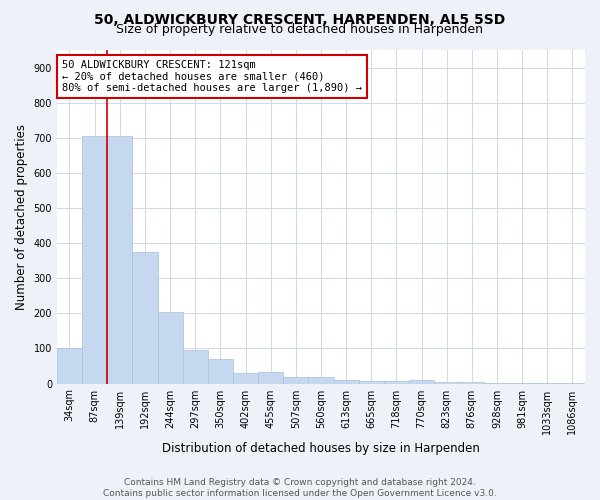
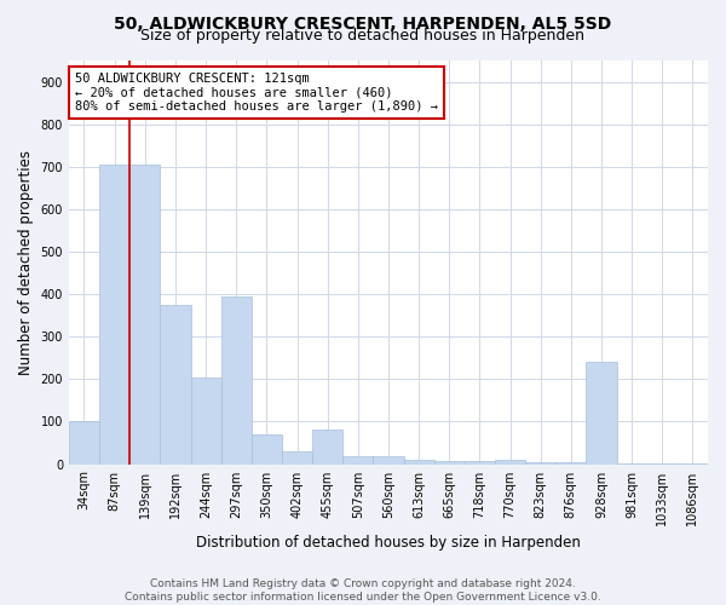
297sqm: 95 -> 395
455sqm: 33 -> 80
928sqm: 2 -> 240
